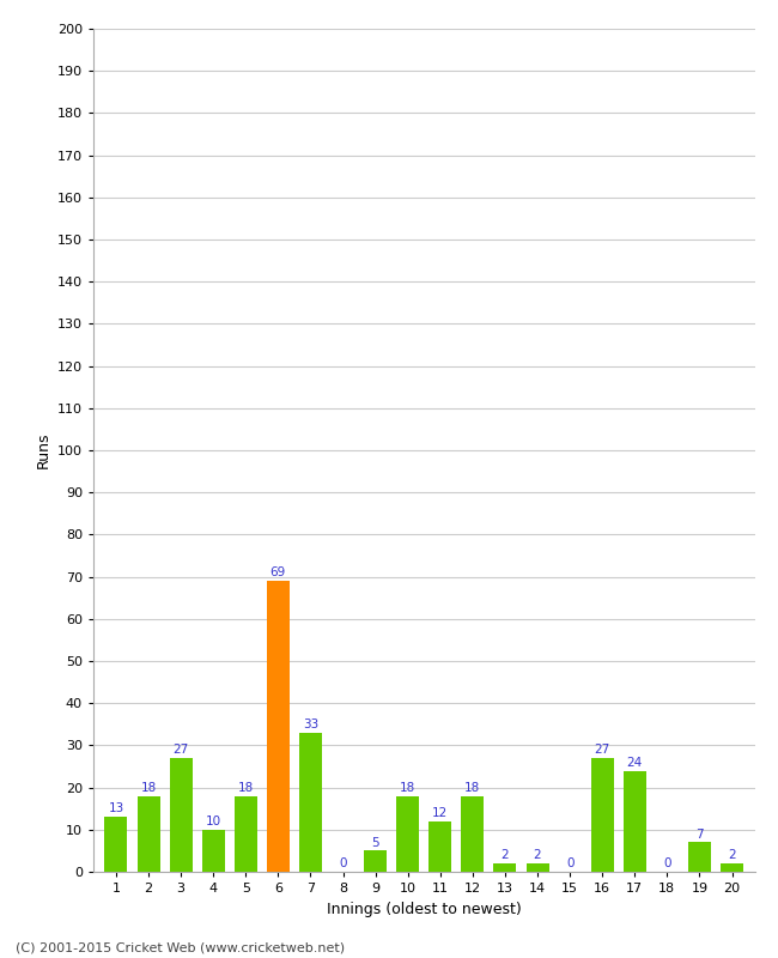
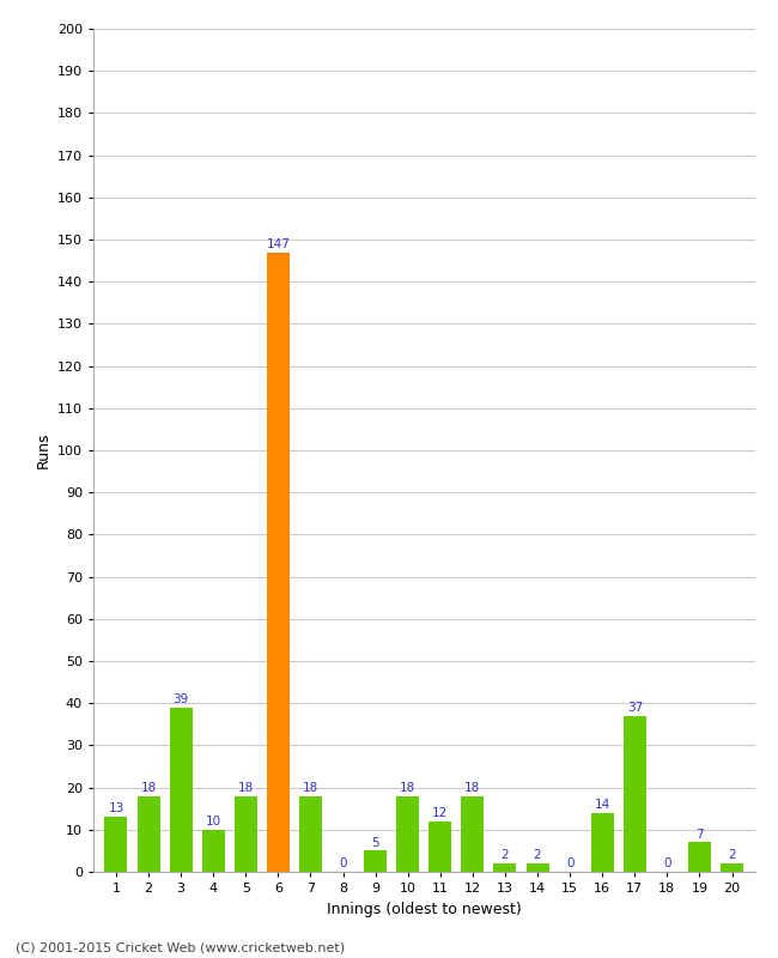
3: 27 -> 39
6: 69 -> 147
7: 33 -> 18
16: 27 -> 14
17: 24 -> 37
